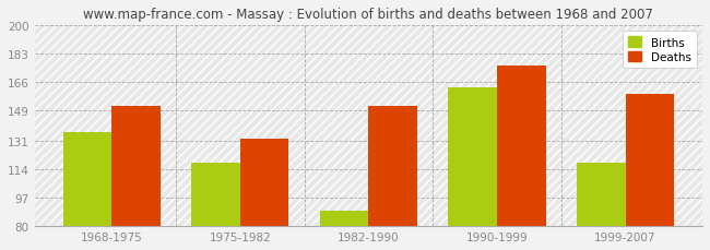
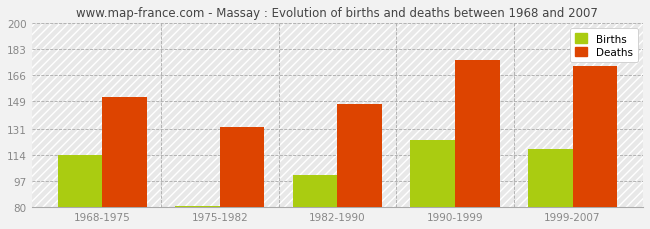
Births/1968-1975: 136 -> 114
Births/1975-1982: 118 -> 81
Births/1982-1990: 89 -> 101
Deaths/1982-1990: 152 -> 147
Births/1990-1999: 163 -> 124
Deaths/1999-2007: 159 -> 172
